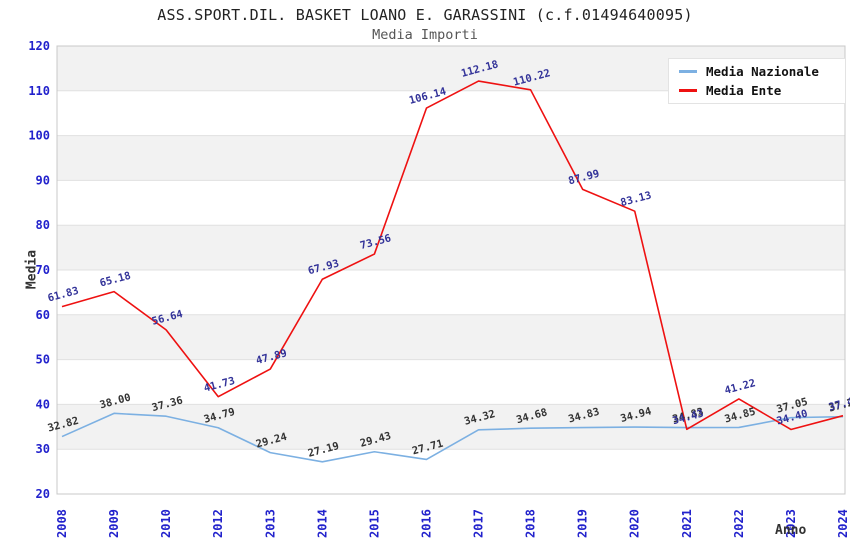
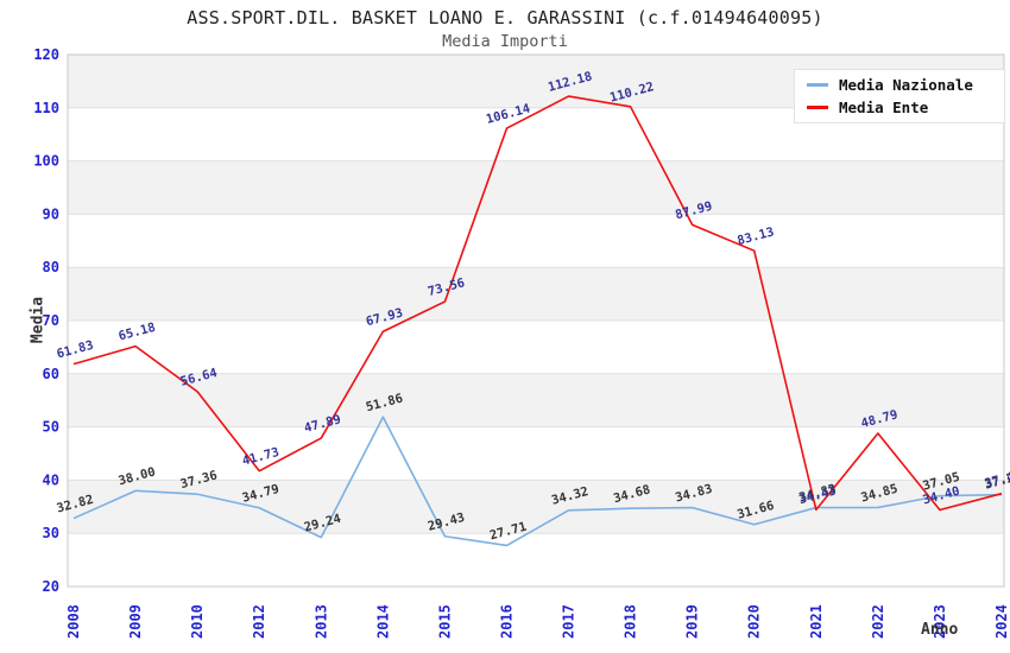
Media Nazionale/2014: 27.19 -> 51.86
Media Nazionale/2020: 34.94 -> 31.66
Media Ente/2022: 41.22 -> 48.79
